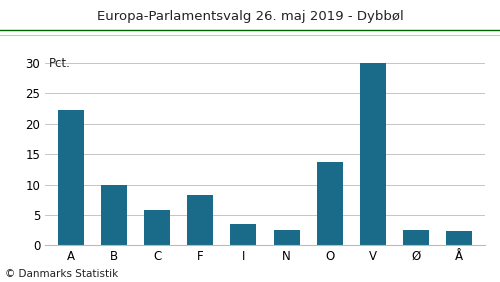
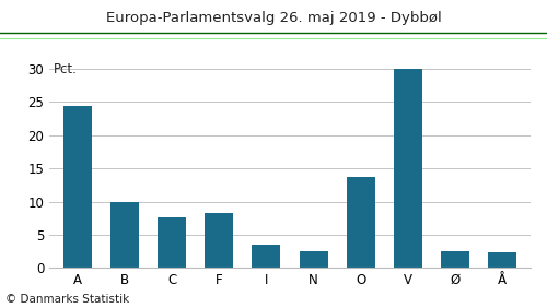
A: 22.2 -> 24.4
C: 5.8 -> 7.6
